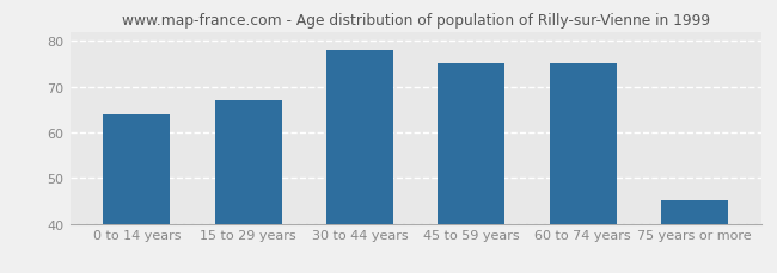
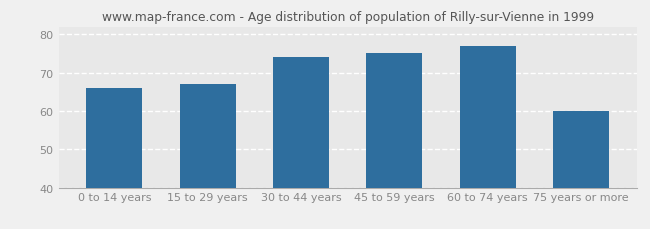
0 to 14 years: 64 -> 66
30 to 44 years: 78 -> 74
60 to 74 years: 75 -> 77
75 years or more: 45 -> 60
